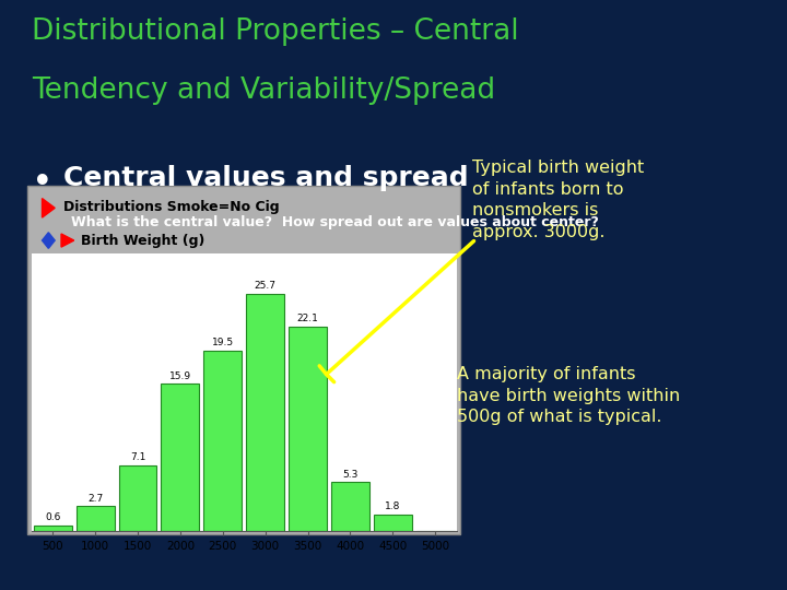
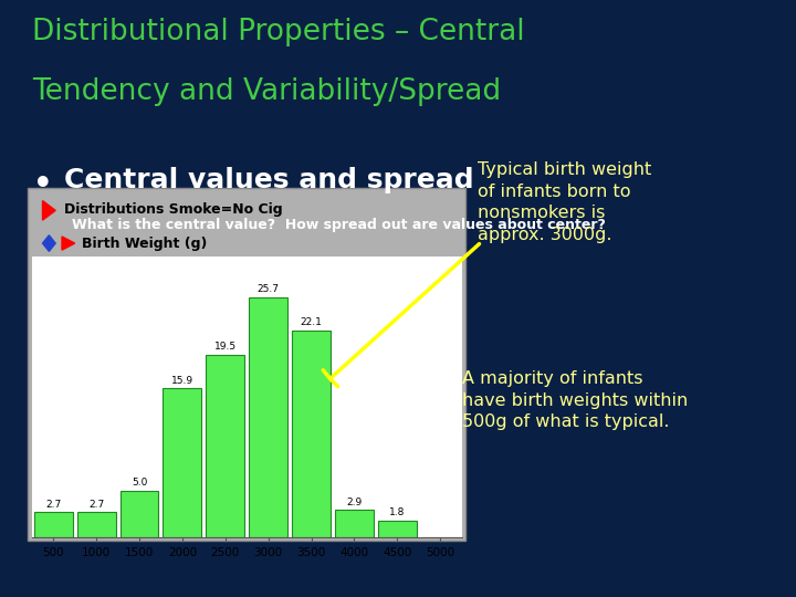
500: 0.6 -> 2.7
1500: 7.1 -> 5.0
4000: 5.3 -> 2.9
